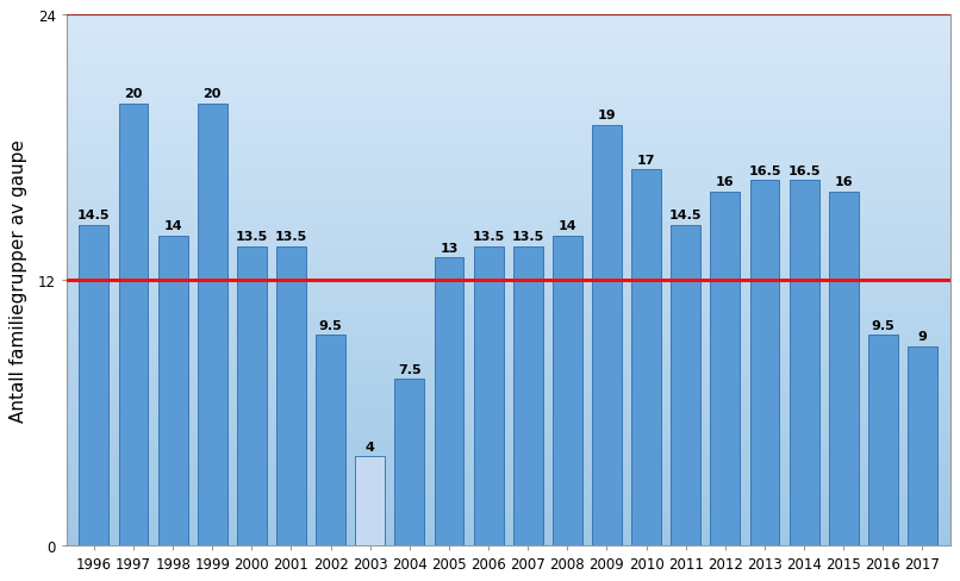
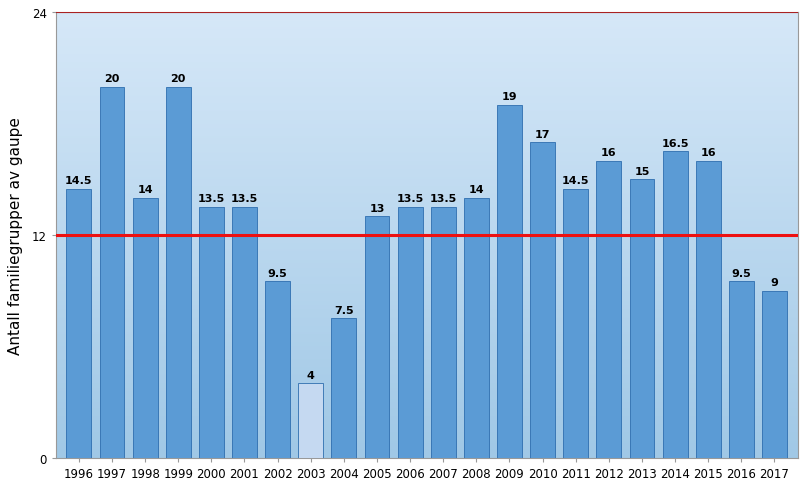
2013: 16.5 -> 15
